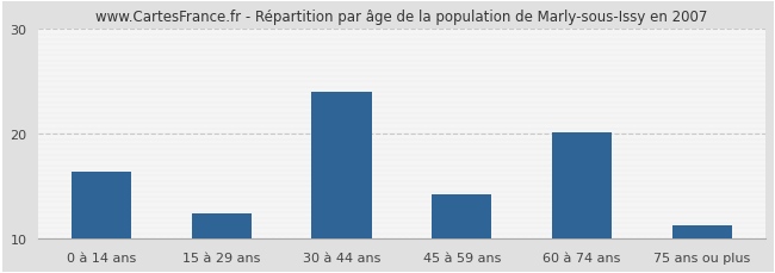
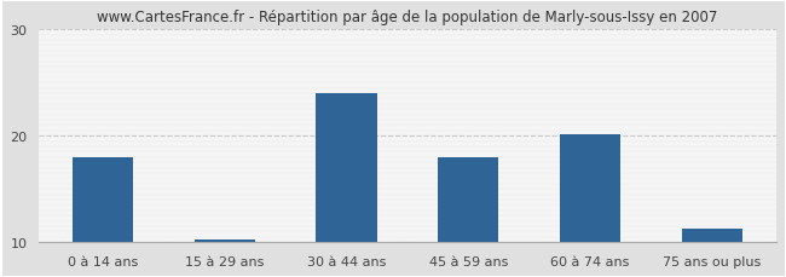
0 à 14 ans: 16.4 -> 18.0
15 à 29 ans: 12.4 -> 10.2
45 à 59 ans: 14.2 -> 18.0
